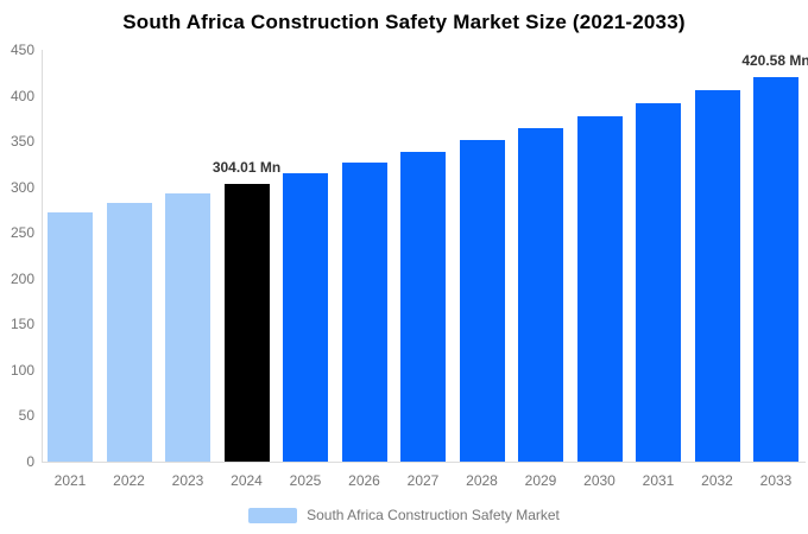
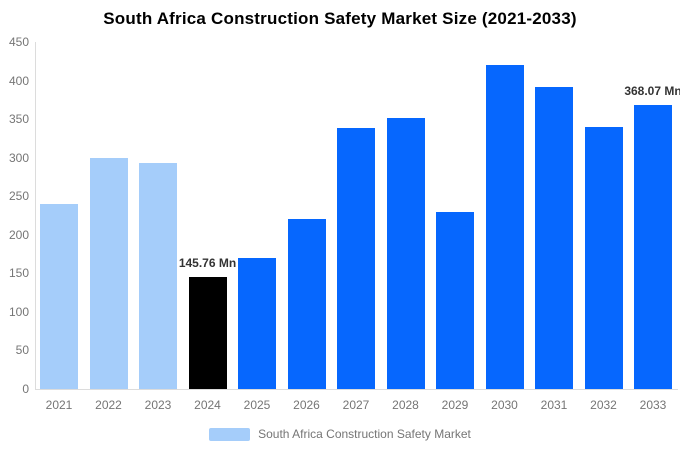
2021: 270 -> 240
2022: 280 -> 300
2024: 304.01 -> 145.76
2025: 320 -> 170
2026: 330 -> 220
2029: 360 -> 230
2030: 380 -> 420
2032: 410 -> 340
2033: 420.58 -> 368.07
